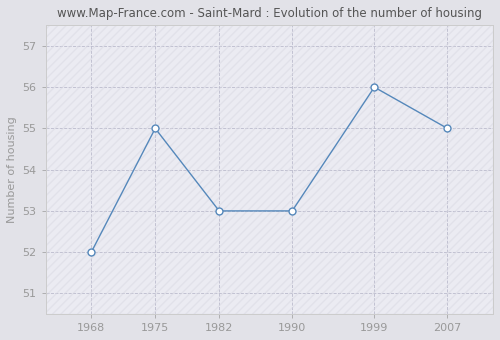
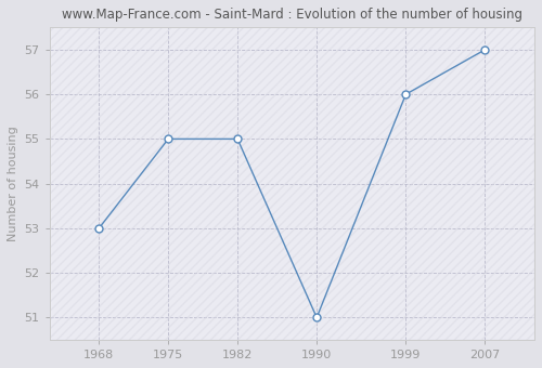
1968: 52 -> 53
1982: 53 -> 55
1990: 53 -> 51
2007: 55 -> 57
